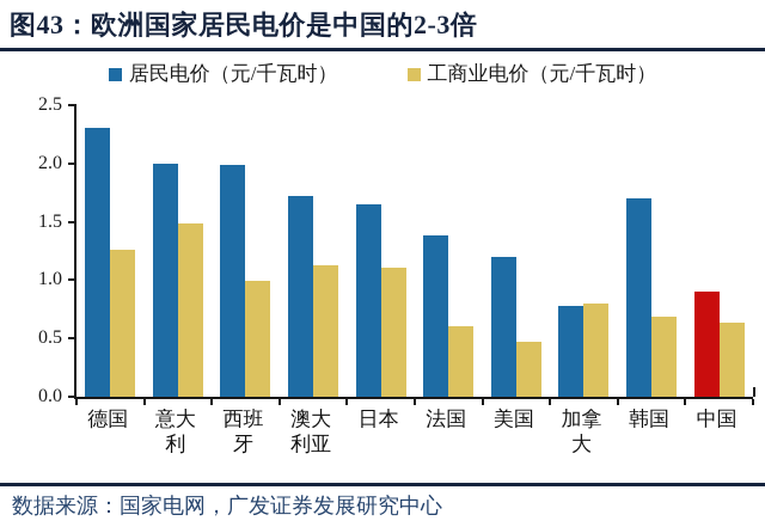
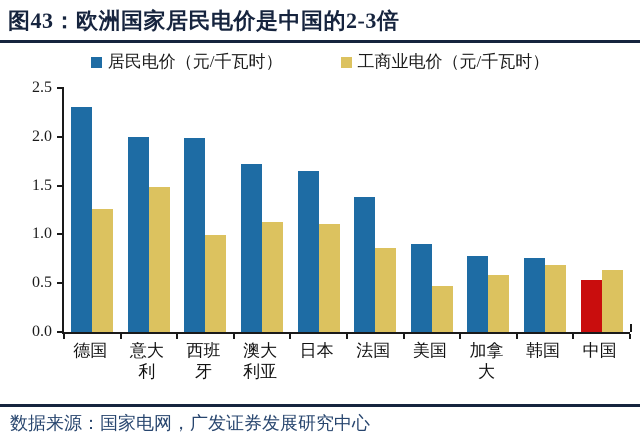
工商业电价（元/千瓦时）/法国: 0.6 -> 0.9
居民电价（元/千瓦时）/美国: 1.2 -> 0.9
工商业电价（元/千瓦时）/加拿大: 0.8 -> 0.6
居民电价（元/千瓦时）/韩国: 1.7 -> 0.8
居民电价（元/千瓦时）/中国: 0.9 -> 0.5
